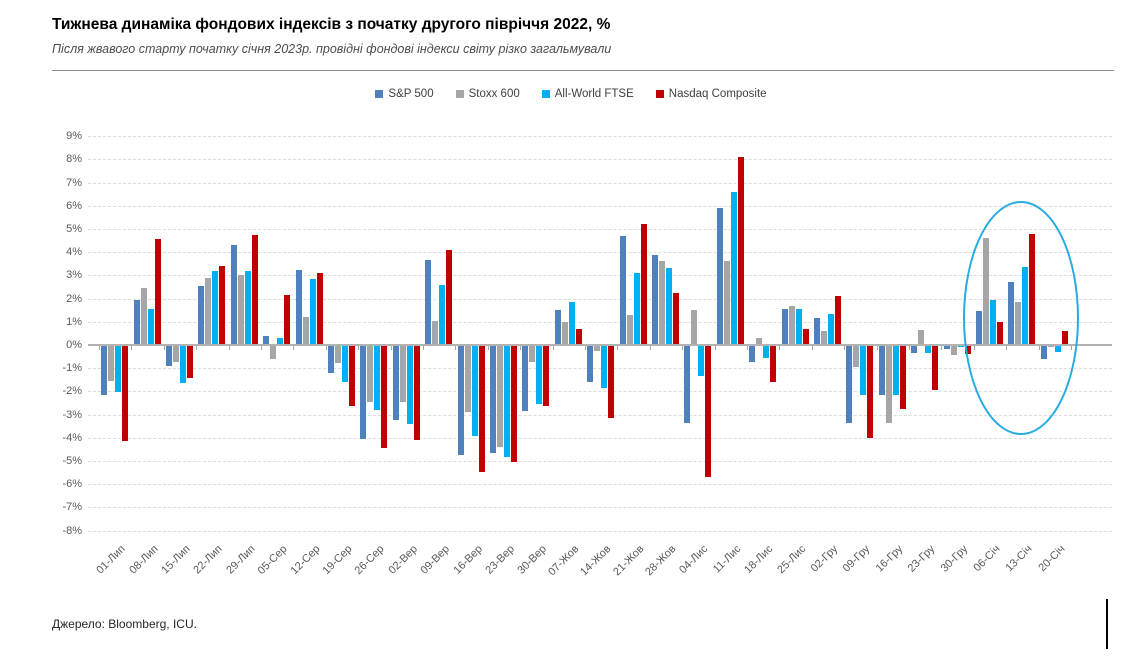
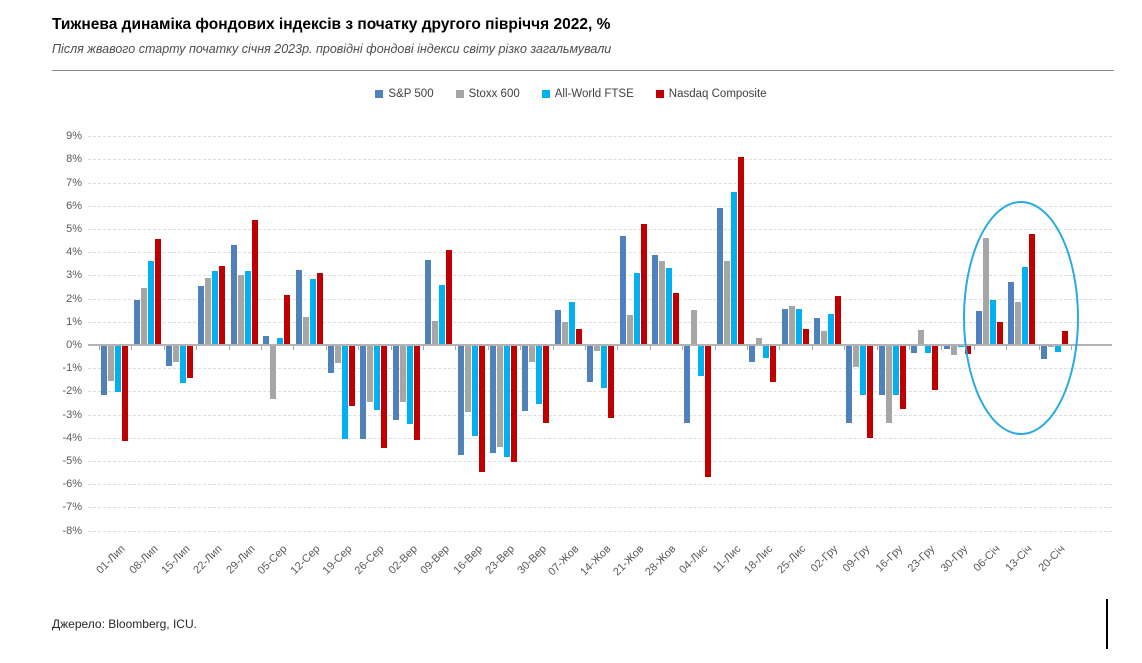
All-World FTSE/08-Лип: 1.6% -> 3.6%
Nasdaq Composite/29-Лип: 4.8% -> 5.4%
Stoxx 600/05-Сер: -0.6% -> -2.3%
All-World FTSE/19-Сер: -1.6% -> -4.0%
Nasdaq Composite/30-Вер: -2.6% -> -3.3%
